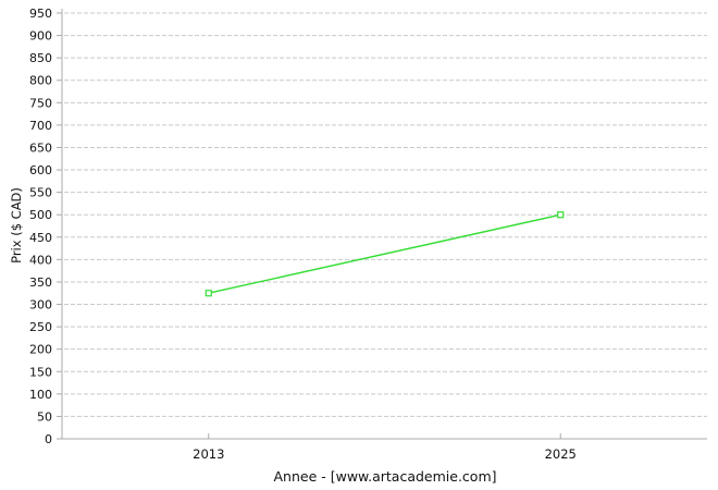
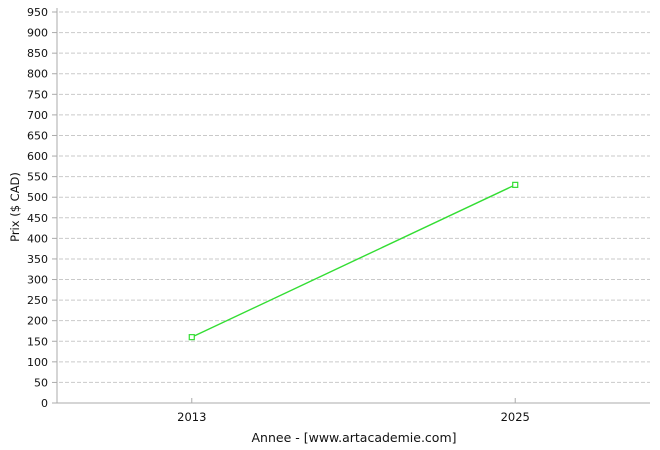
2013: 320 -> 160
2025: 500 -> 530
